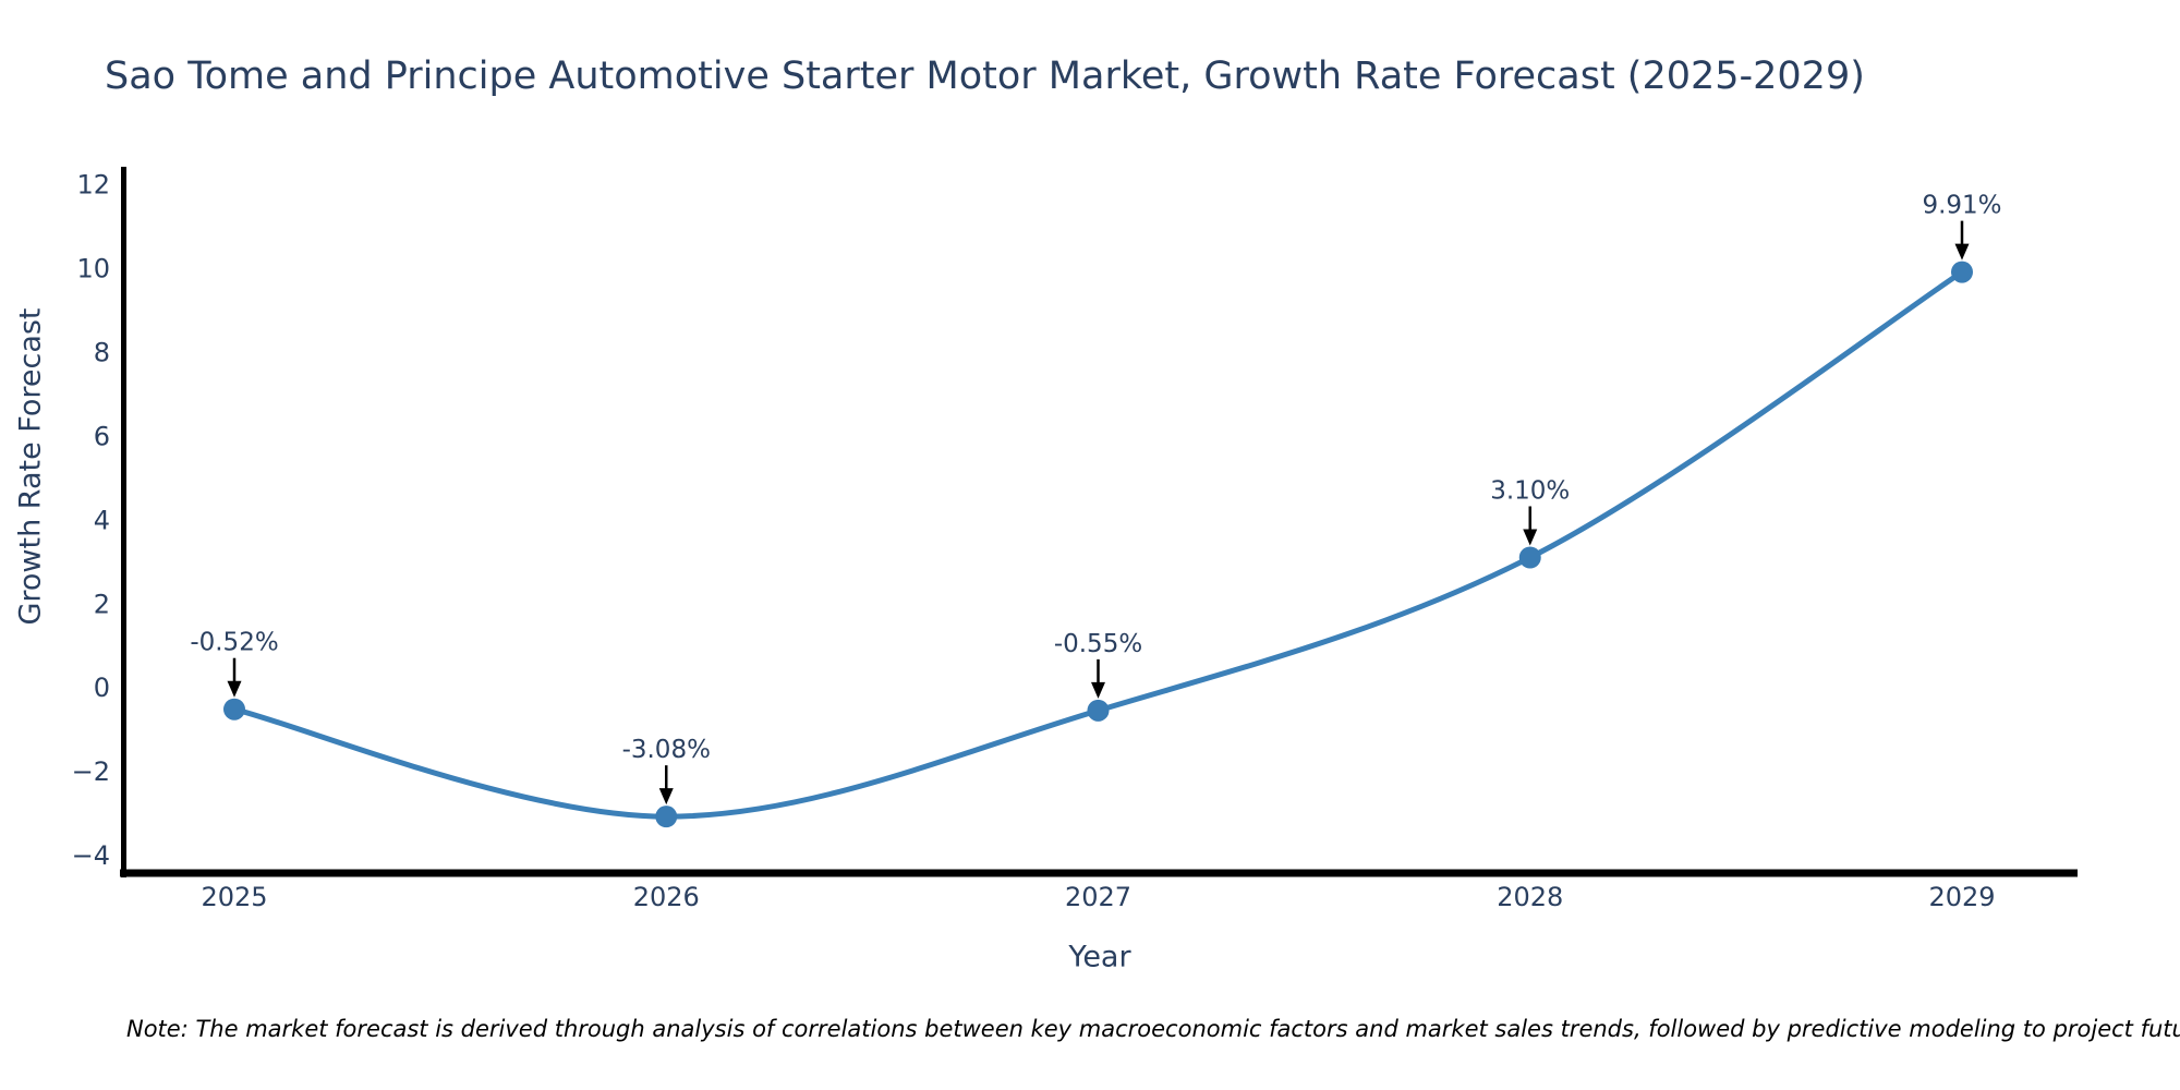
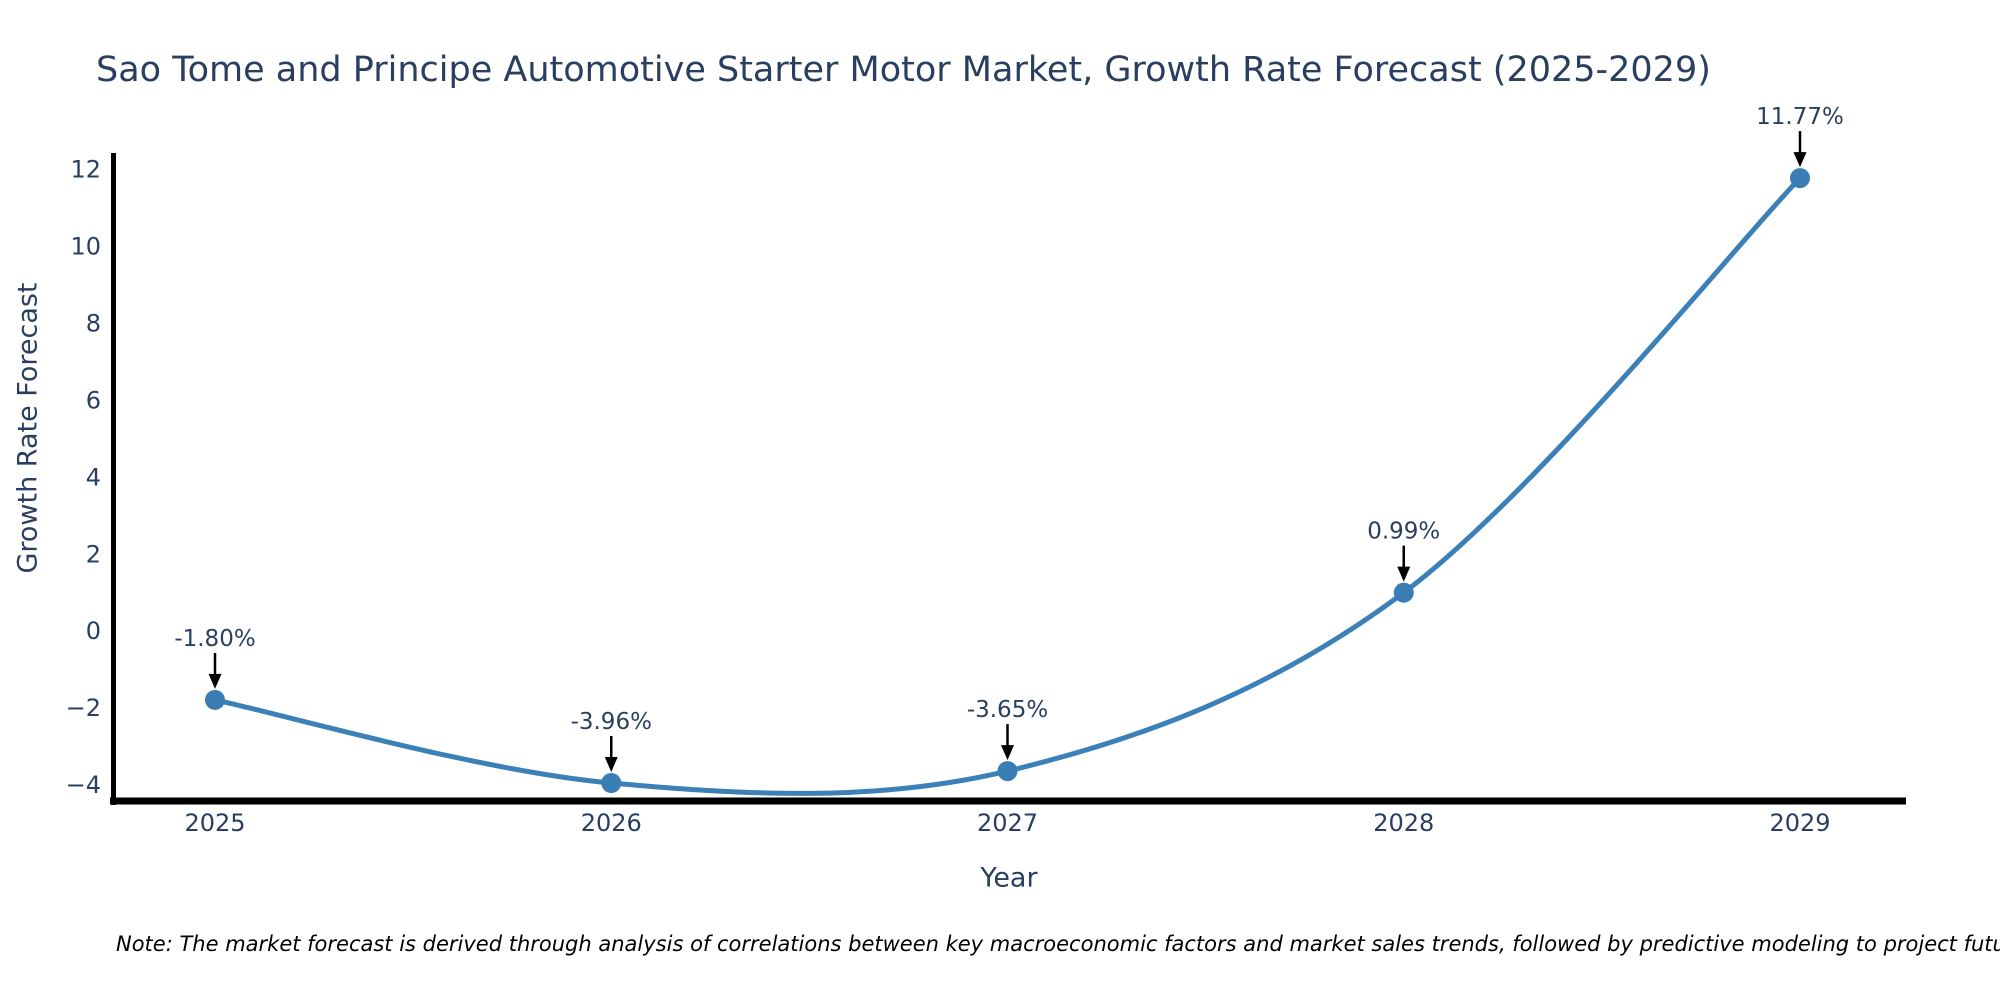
2025: -0.52% -> -1.80%
2026: -3.08% -> -3.96%
2027: -0.55% -> -3.65%
2028: 3.10% -> 0.99%
2029: 9.91% -> 11.77%
